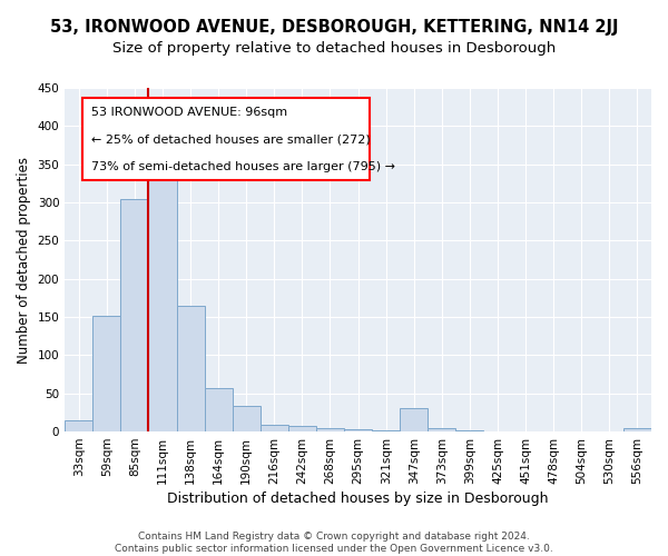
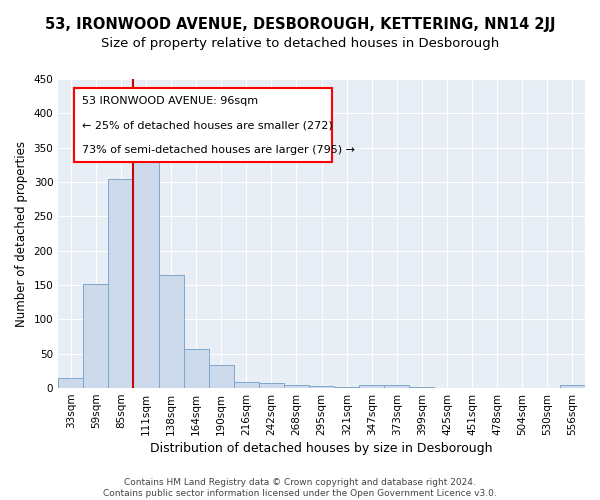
347sqm: 30 -> 5
